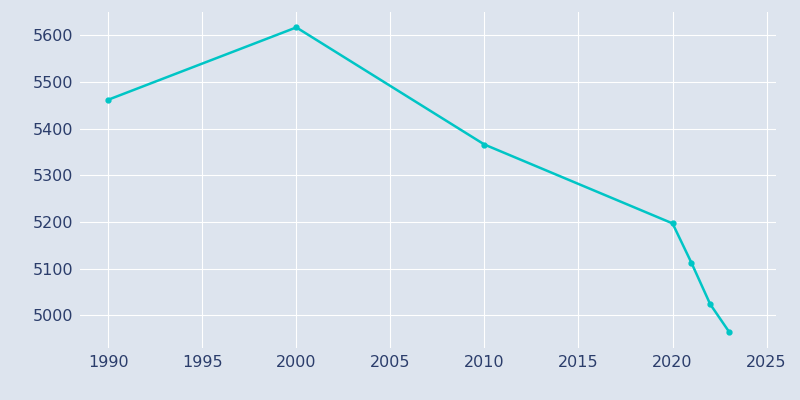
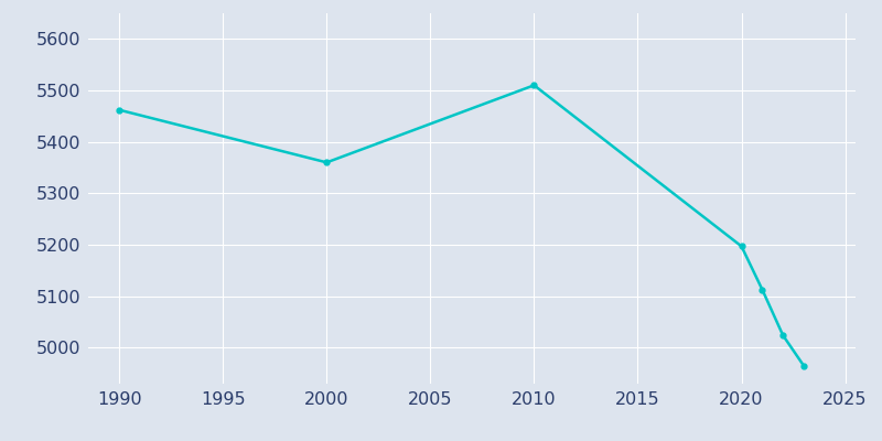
2000: 5617 -> 5360
2010: 5366 -> 5510
